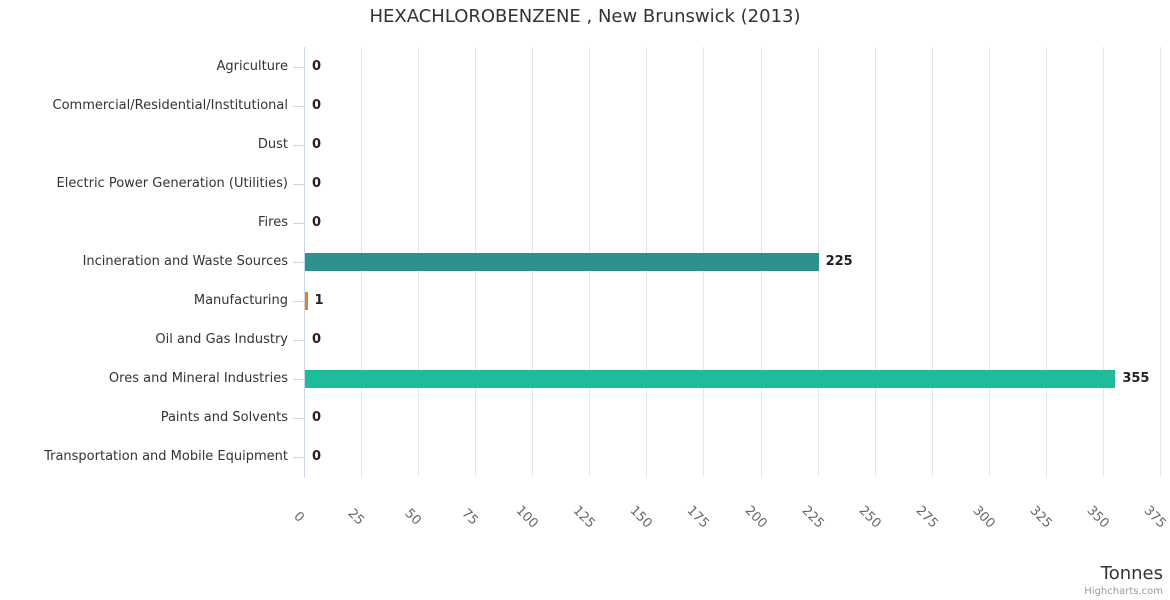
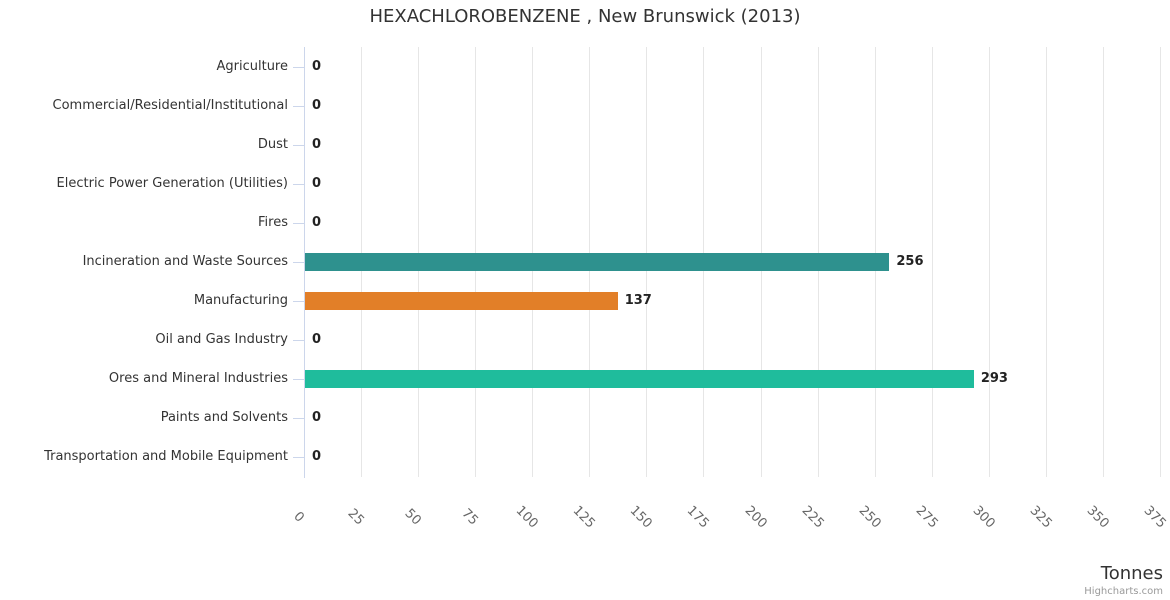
Incineration and Waste Sources: 225 -> 256
Manufacturing: 1 -> 137
Ores and Mineral Industries: 355 -> 293
